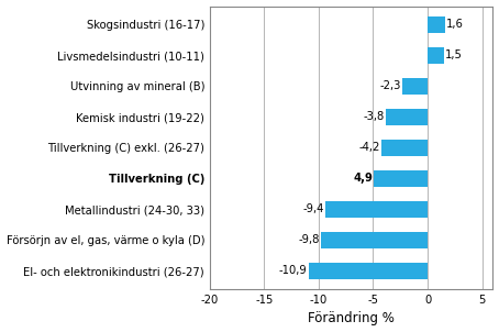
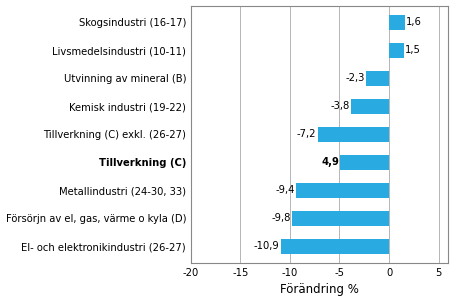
Tillverkning (C) exkl. (26-27): -4,2 -> -7,2
